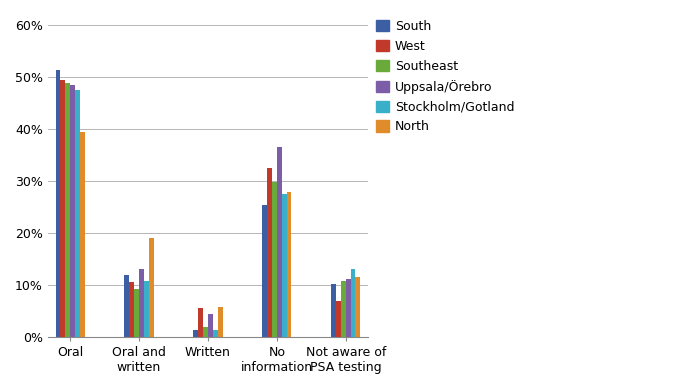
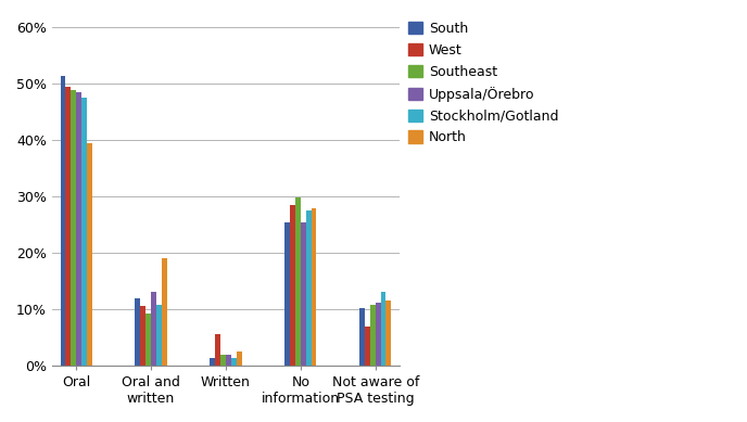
Uppsala/Örebro/Written: 4.4% -> 2.0%
North/Written: 5.8% -> 2.5%
West/No information: 32.6% -> 28.5%
Uppsala/Örebro/No information: 36.6% -> 25.5%
